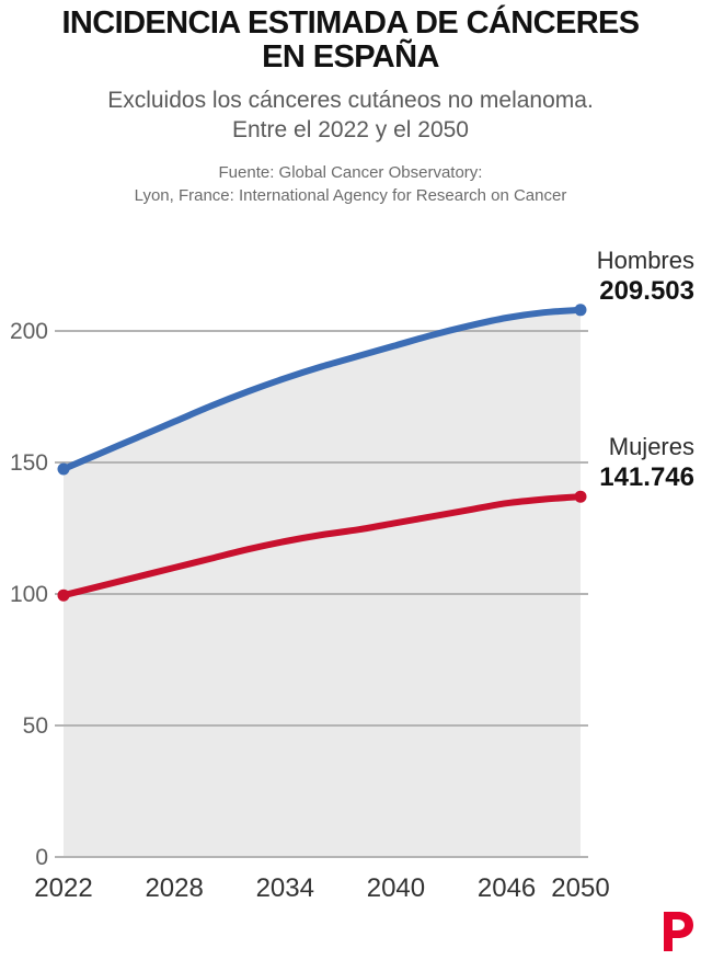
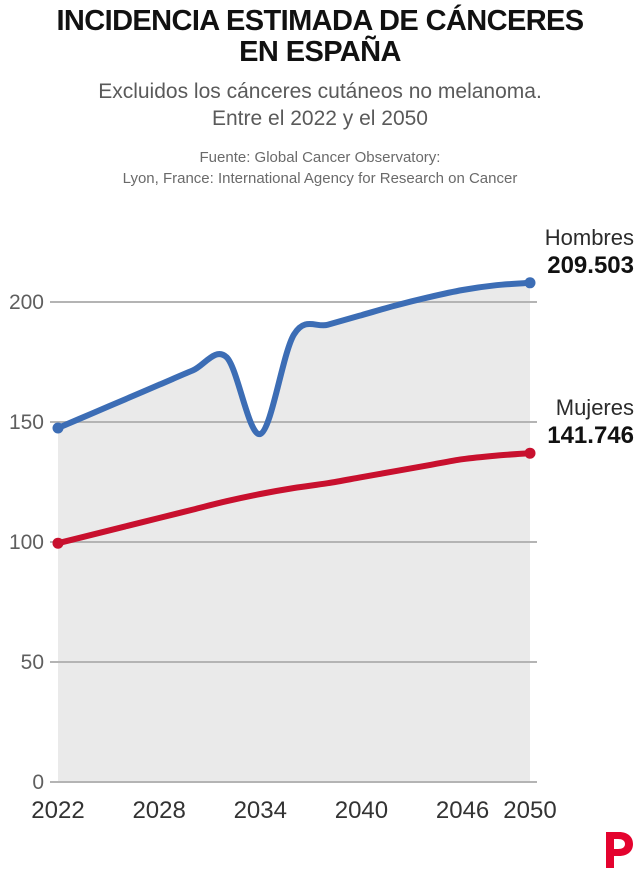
Hombres/2034: 182 -> 145
